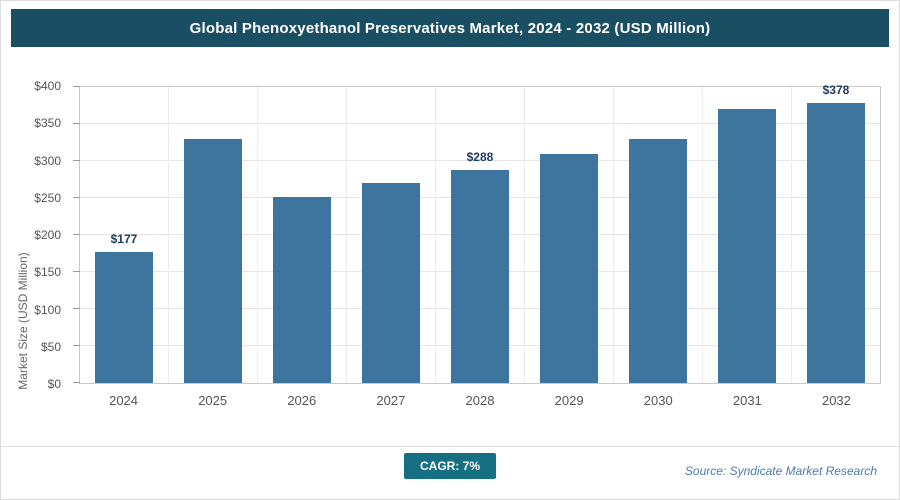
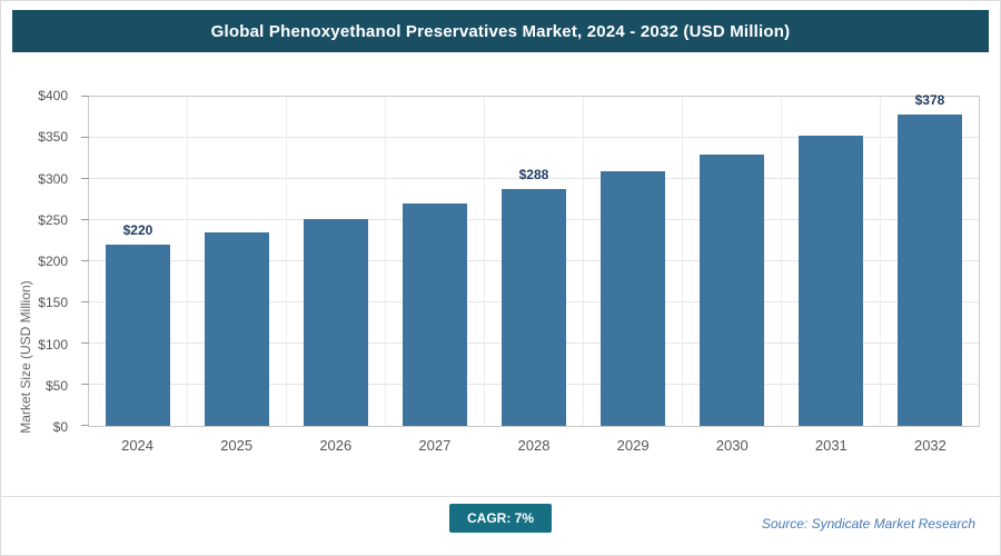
2024: $177 -> $220
2025: $330 -> $240
2031: $370 -> $350
